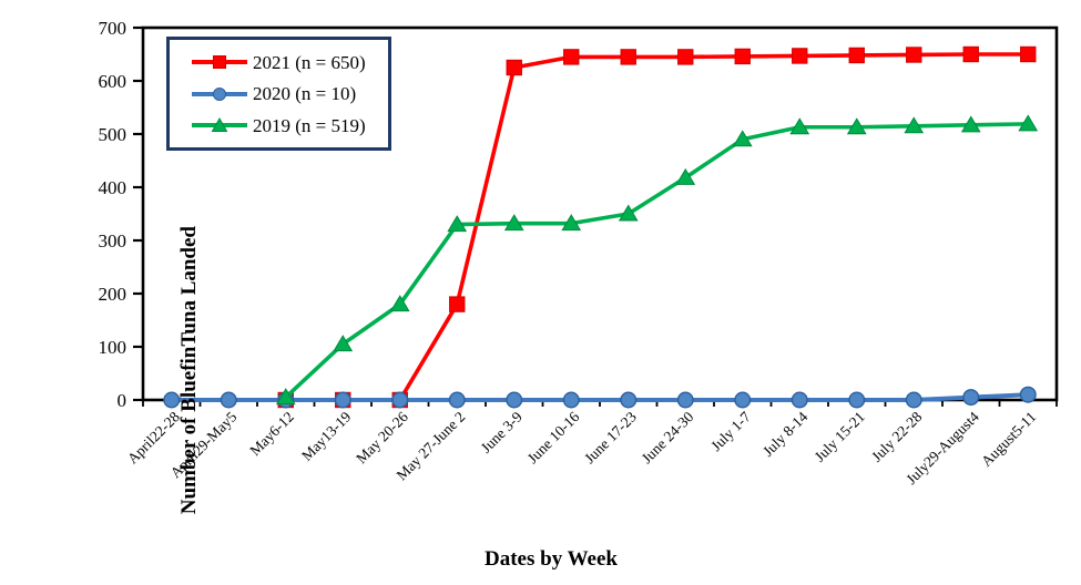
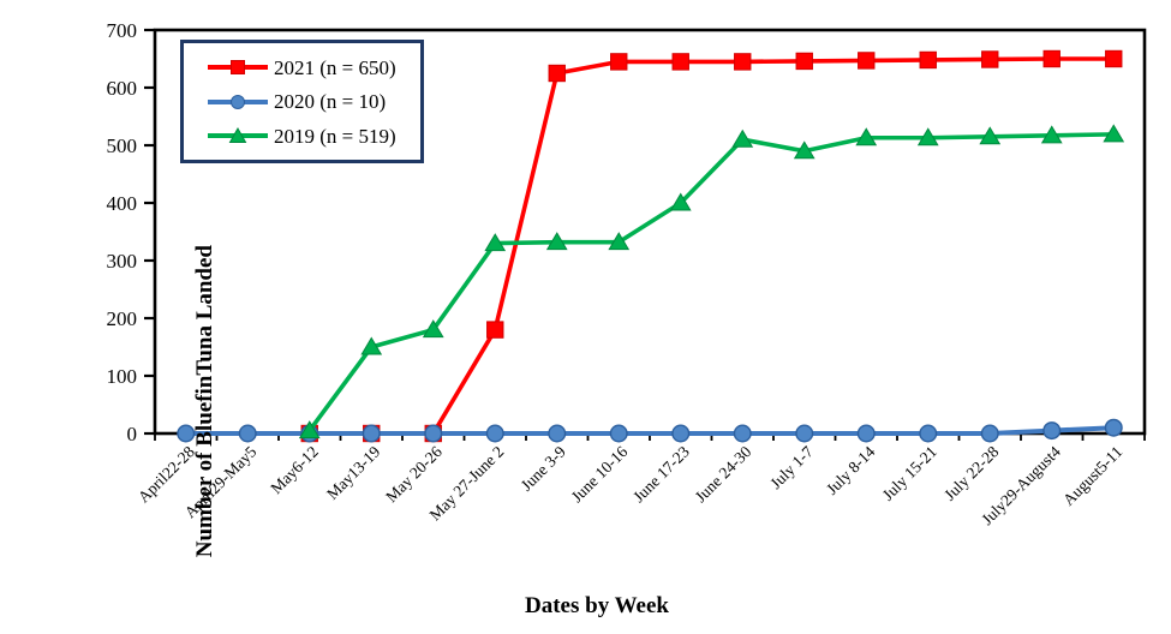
2019 (n = 519)/May13-19: 100 -> 150
2019 (n = 519)/June 17-23: 350 -> 400
2019 (n = 519)/June 24-30: 420 -> 510
